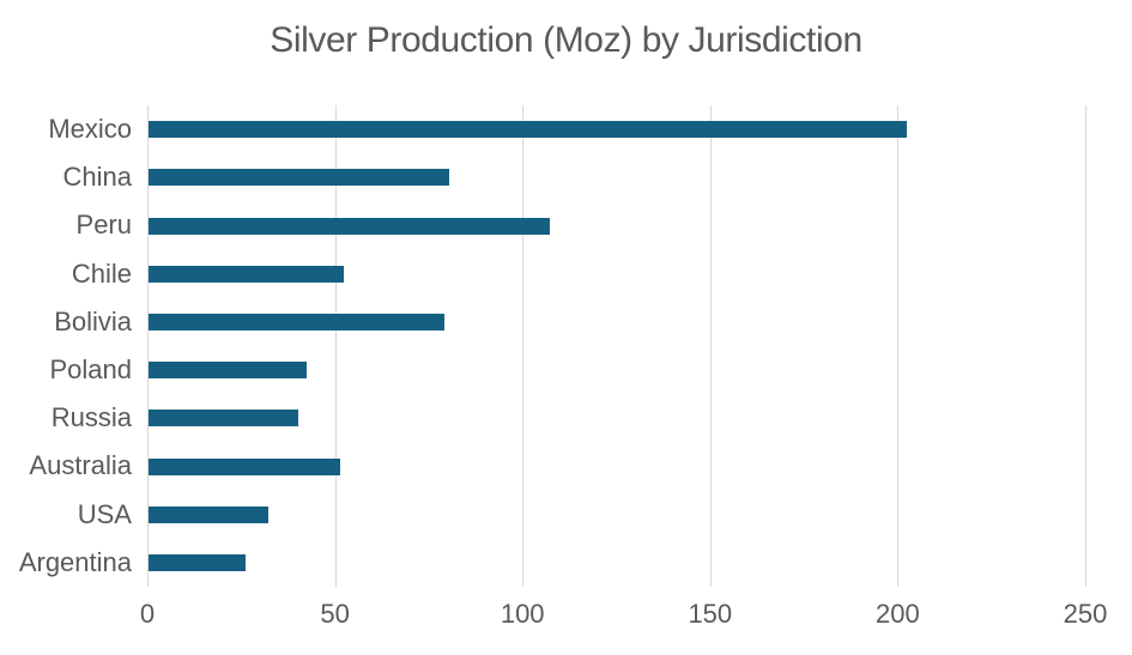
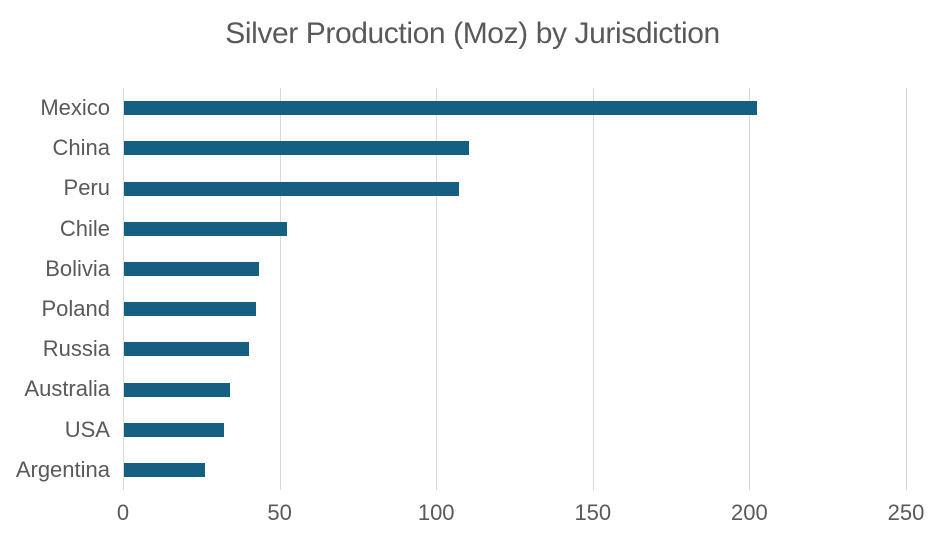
China: 80 -> 110
Bolivia: 79 -> 43
Australia: 51 -> 34
